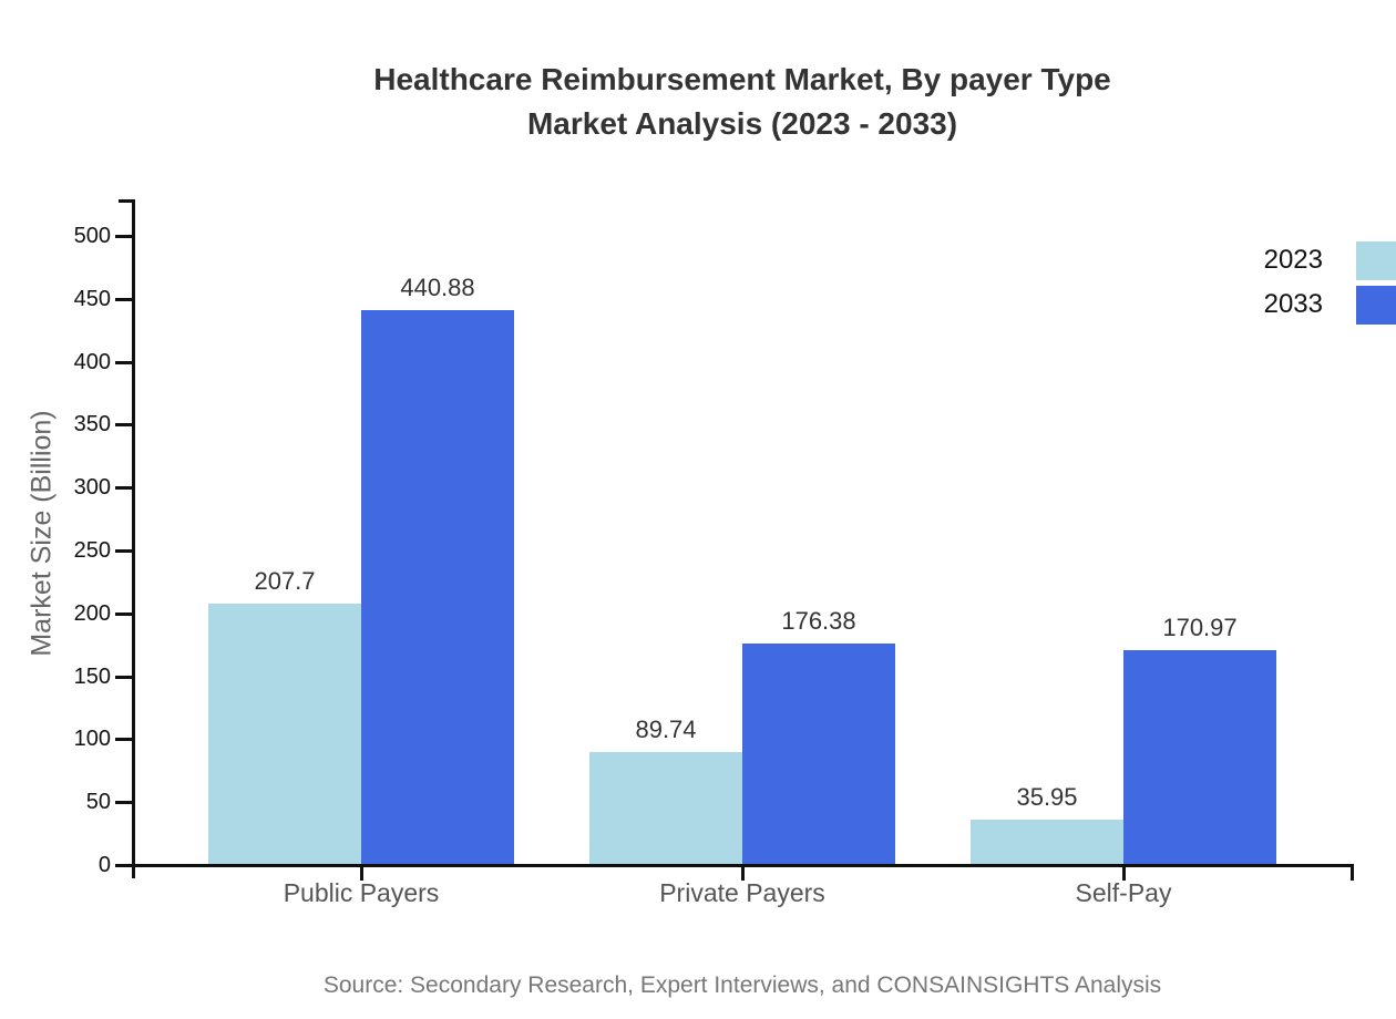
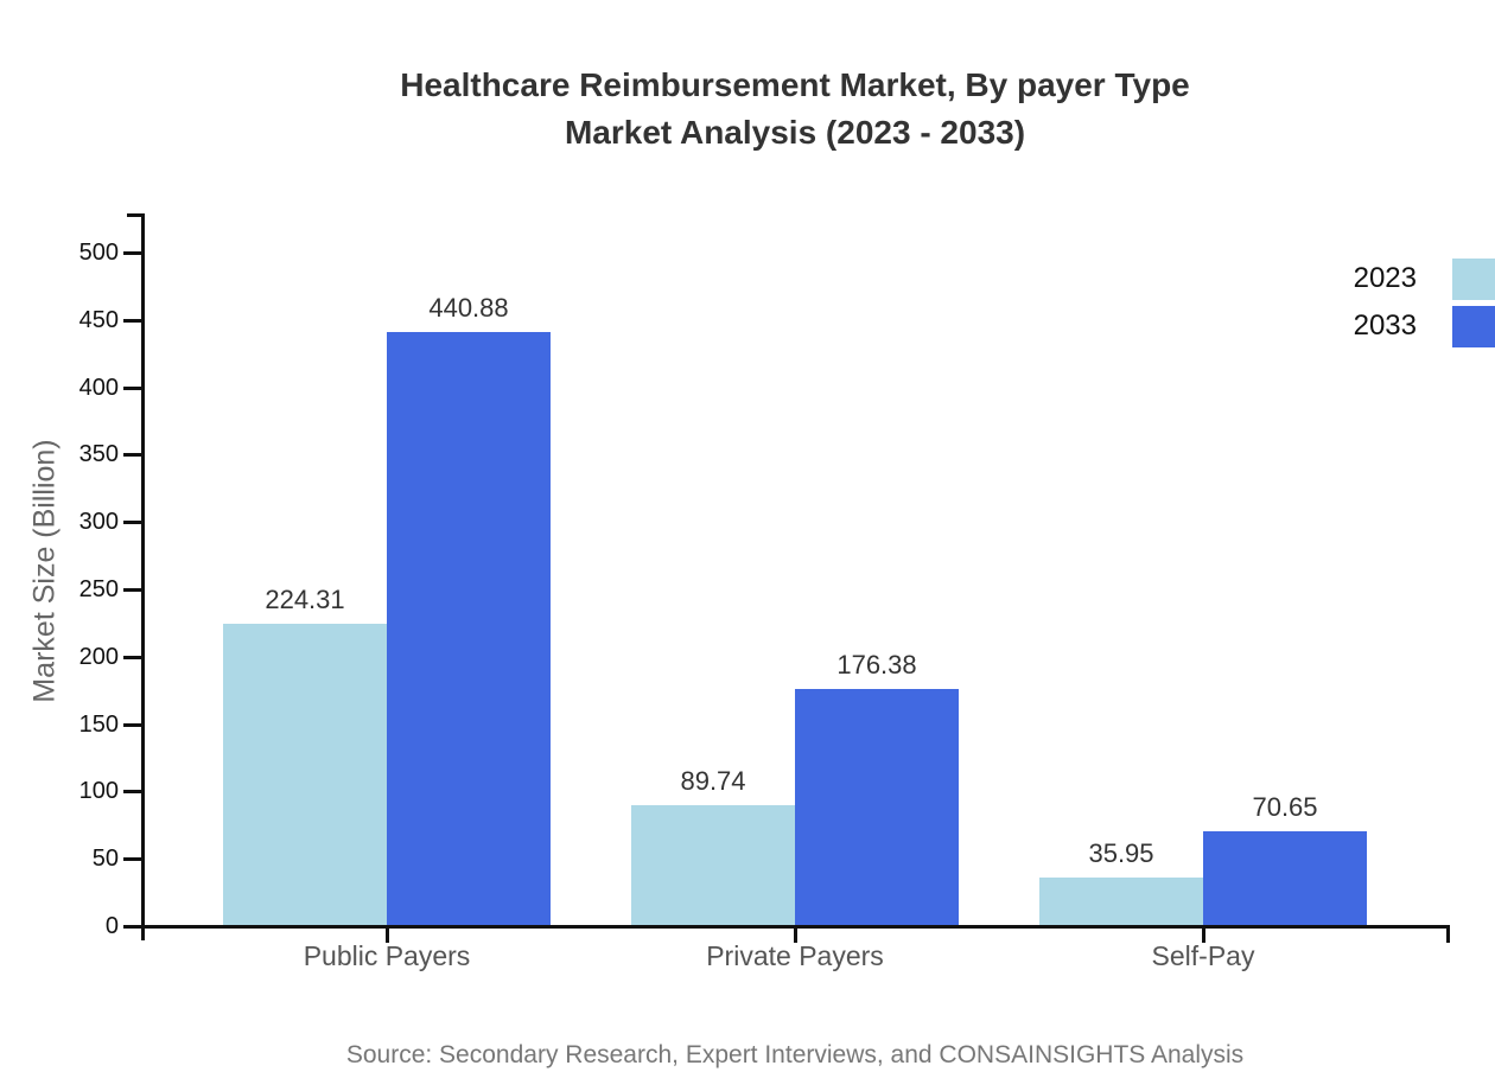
2023/Public Payers: 207.7 -> 224.31
2033/Self-Pay: 170.97 -> 70.65
